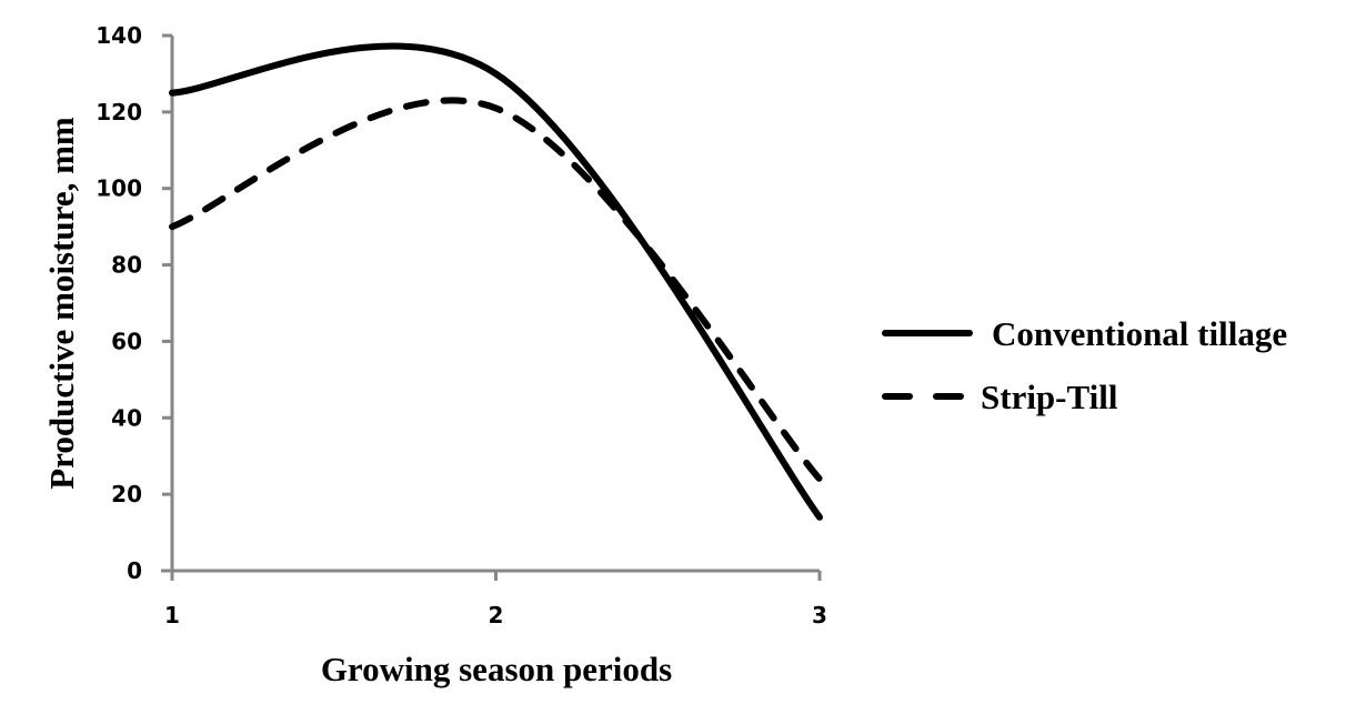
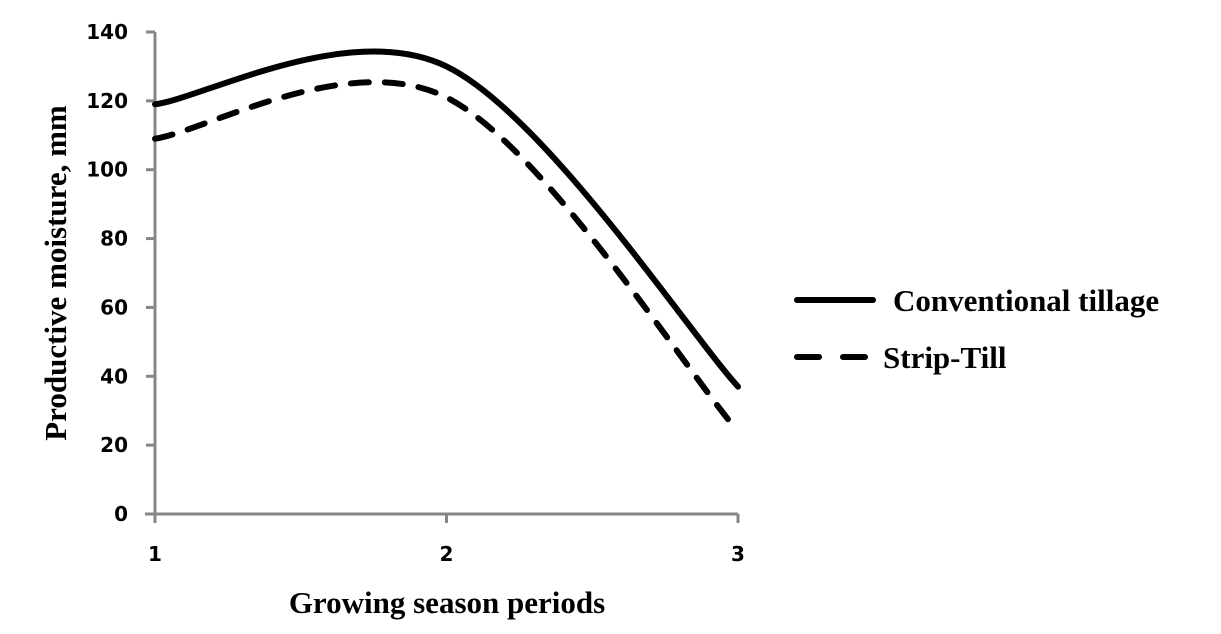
Conventional tillage/1: 125 -> 119
Strip-Till/1: 90 -> 109
Conventional tillage/3: 14 -> 37
